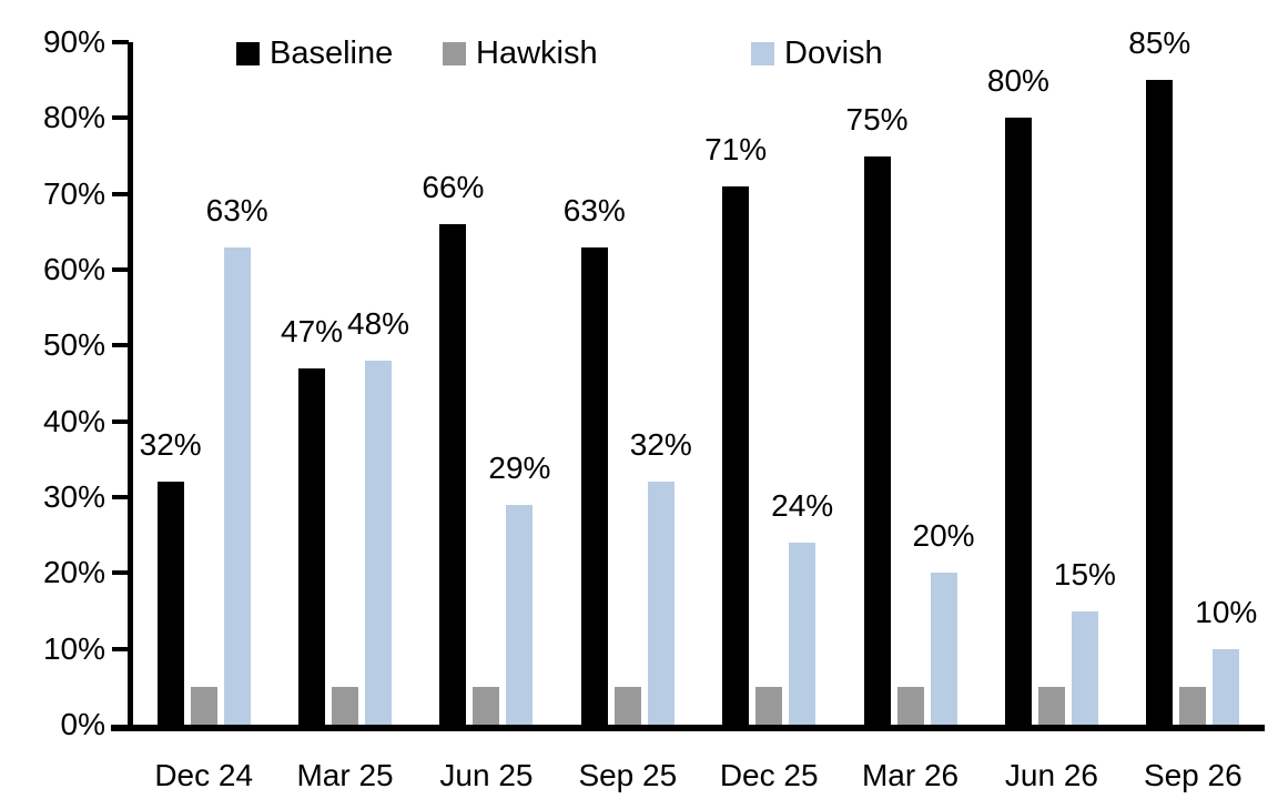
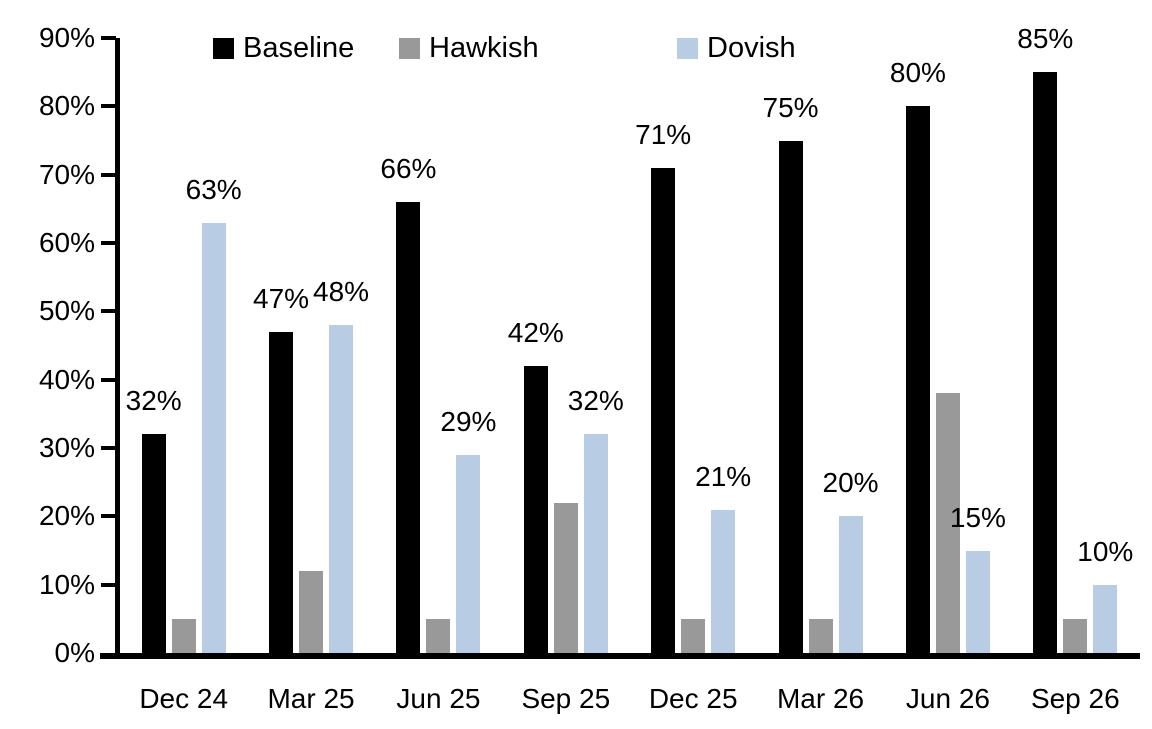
Hawkish/Mar 25: 5% -> 12%
Baseline/Sep 25: 63% -> 42%
Hawkish/Sep 25: 5% -> 22%
Dovish/Dec 25: 24% -> 21%
Hawkish/Jun 26: 5% -> 38%
